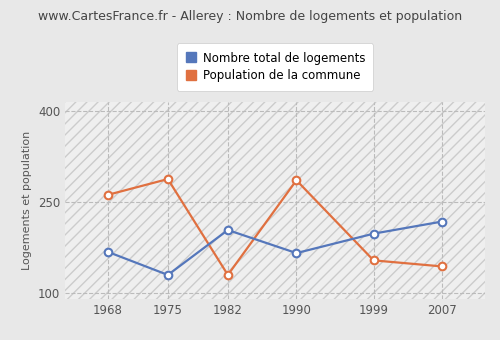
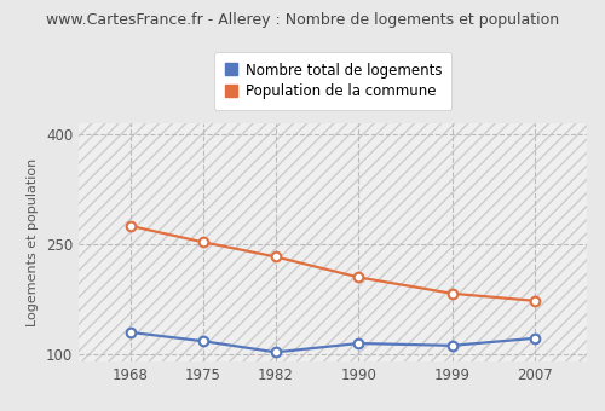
Nombre total de logements/1968: 168 -> 130
Population de la commune/1968: 262 -> 275
Nombre total de logements/1975: 130 -> 118
Population de la commune/1975: 288 -> 253
Nombre total de logements/1982: 204 -> 103
Population de la commune/1982: 130 -> 233
Nombre total de logements/1990: 166 -> 115
Population de la commune/1990: 286 -> 205
Nombre total de logements/1999: 198 -> 112
Population de la commune/1999: 154 -> 183
Nombre total de logements/2007: 218 -> 122
Population de la commune/2007: 144 -> 173
